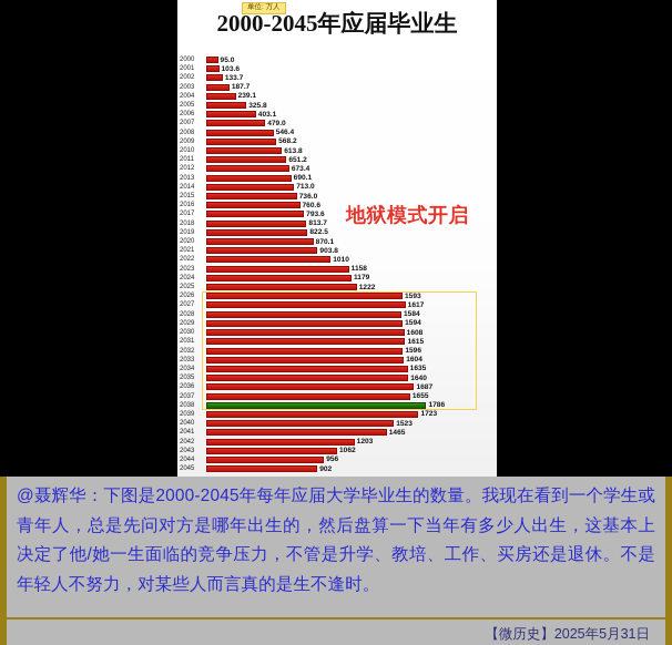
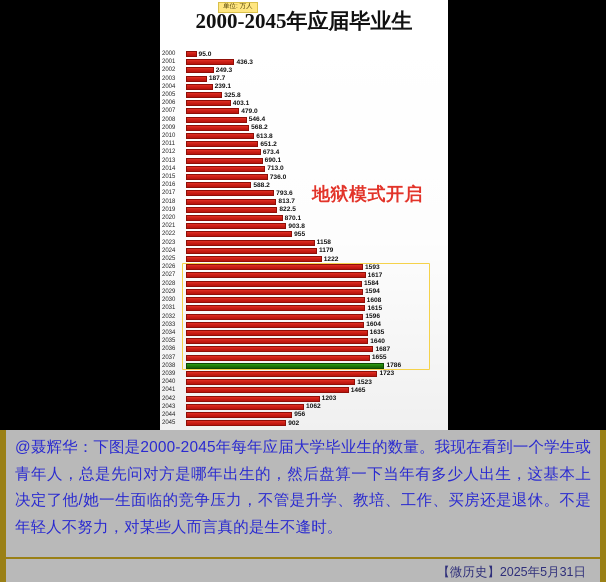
2001: 103.6 -> 436.3
2002: 133.7 -> 249.3
2016: 760.6 -> 588.2
2022: 1010 -> 955
